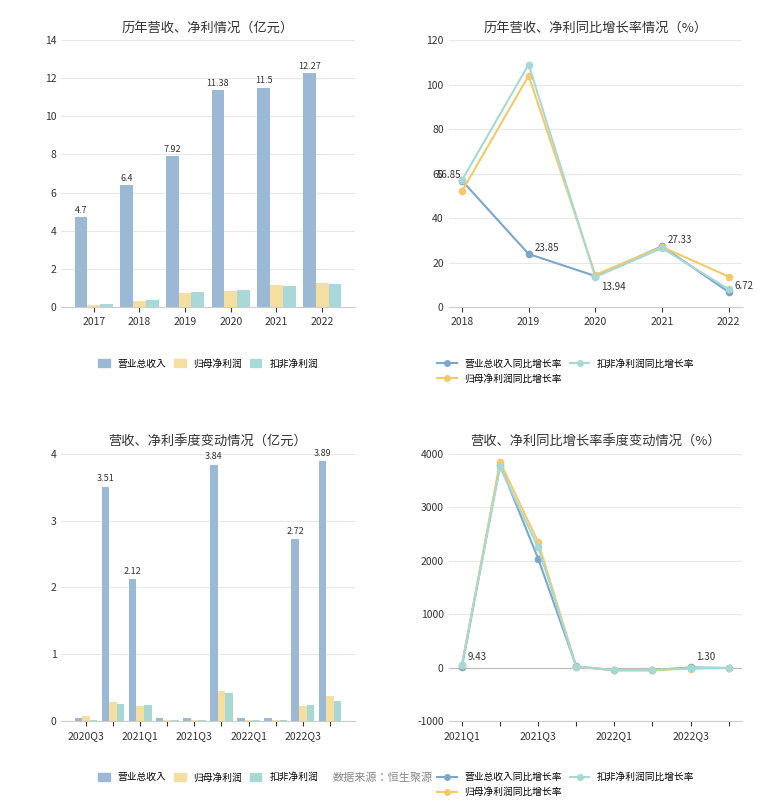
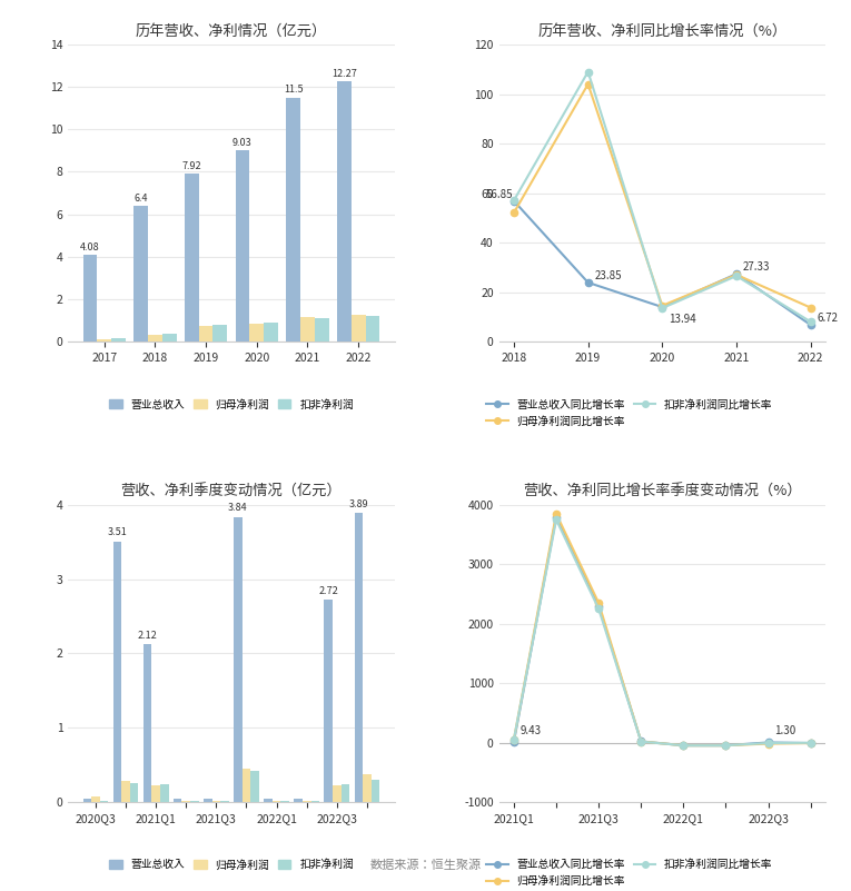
历年营收、净利情况（亿元）/营业总收入/2017: 4.7 -> 4.08
历年营收、净利情况（亿元）/营业总收入/2020: 11.38 -> 9.03
营收、净利同比增长率季度变动情况（%）/营业总收入同比增长率/2021Q3: 2040 -> 2300
